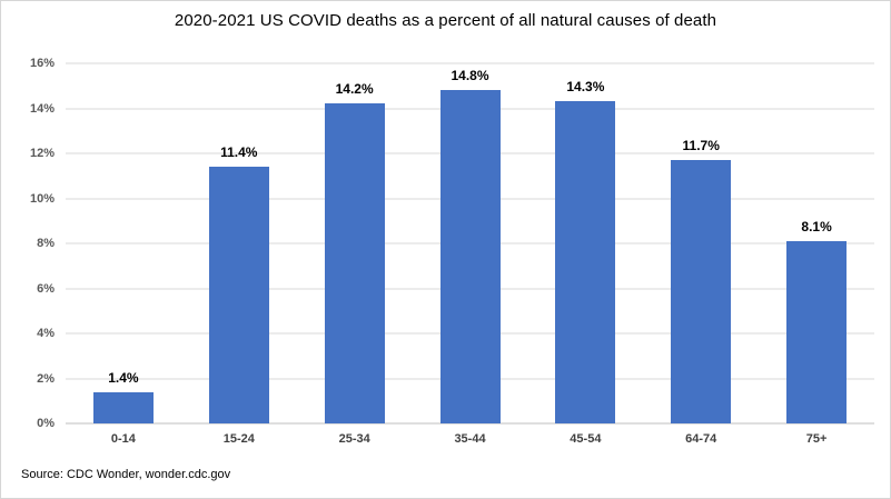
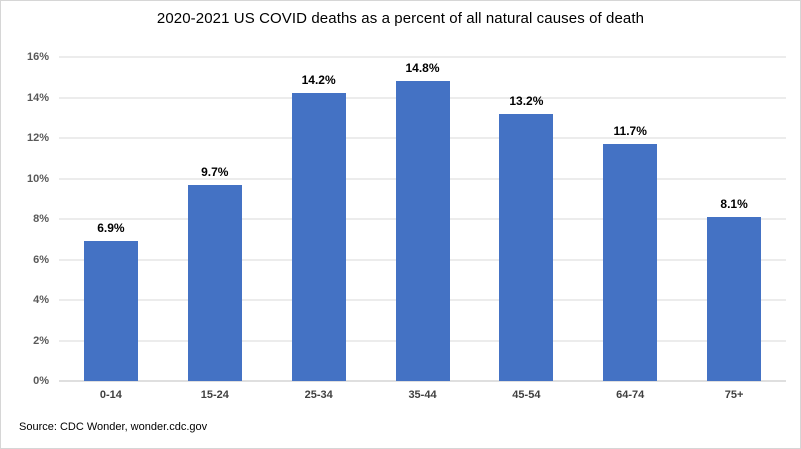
0-14: 1.4% -> 6.9%
15-24: 11.4% -> 9.7%
45-54: 14.3% -> 13.2%
